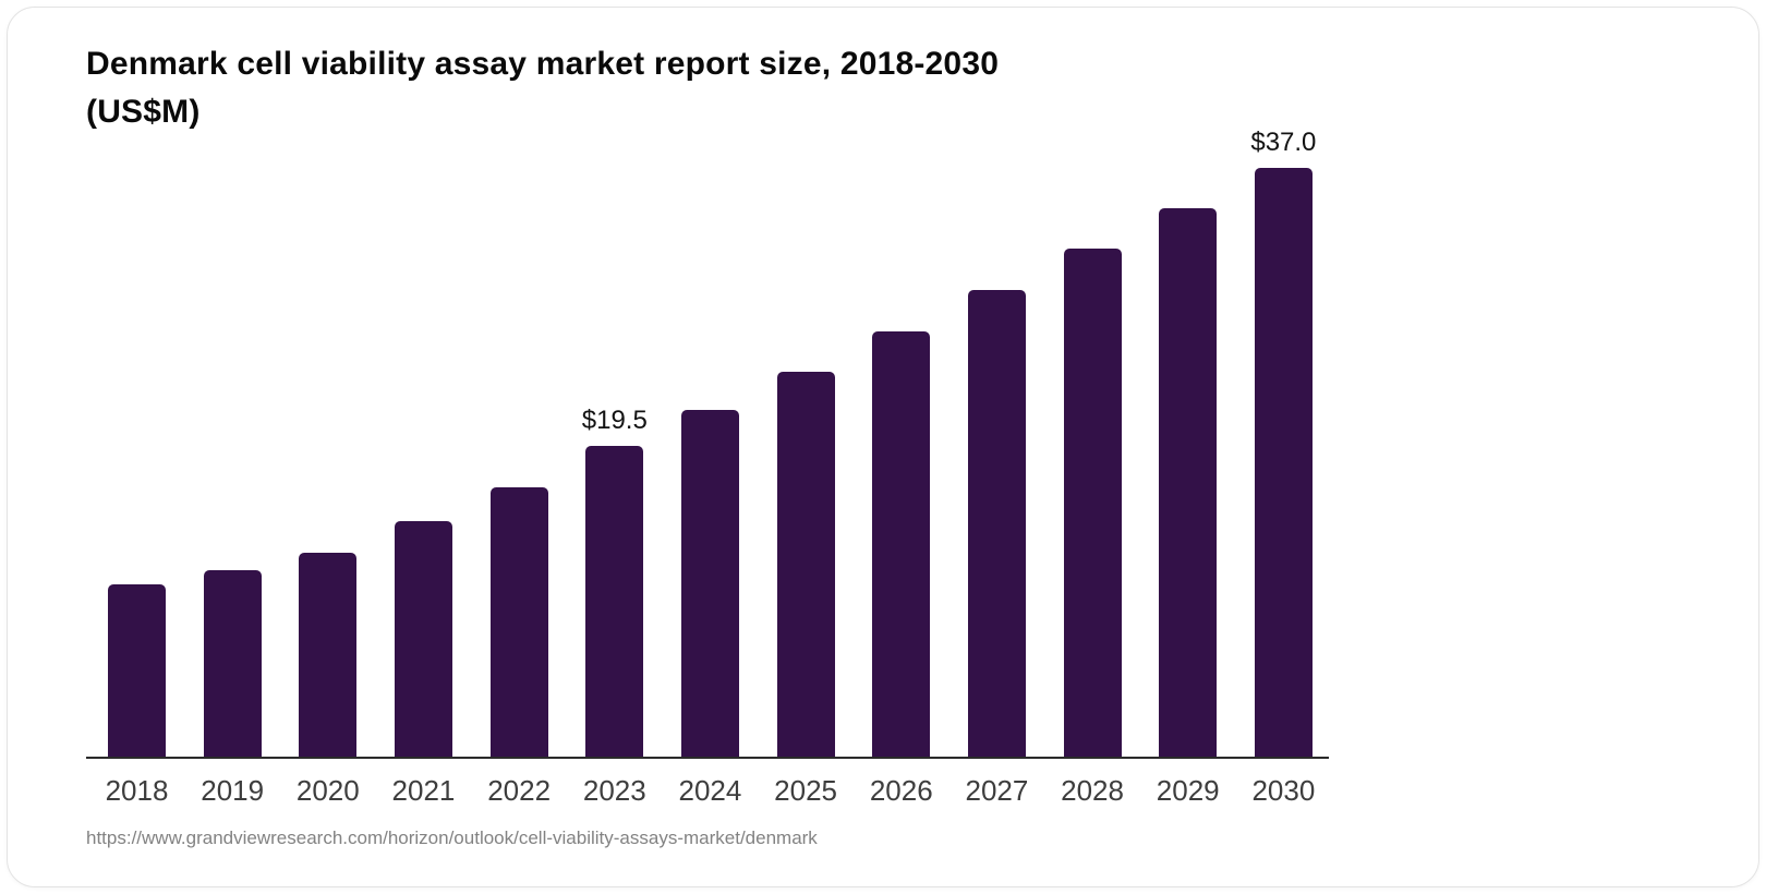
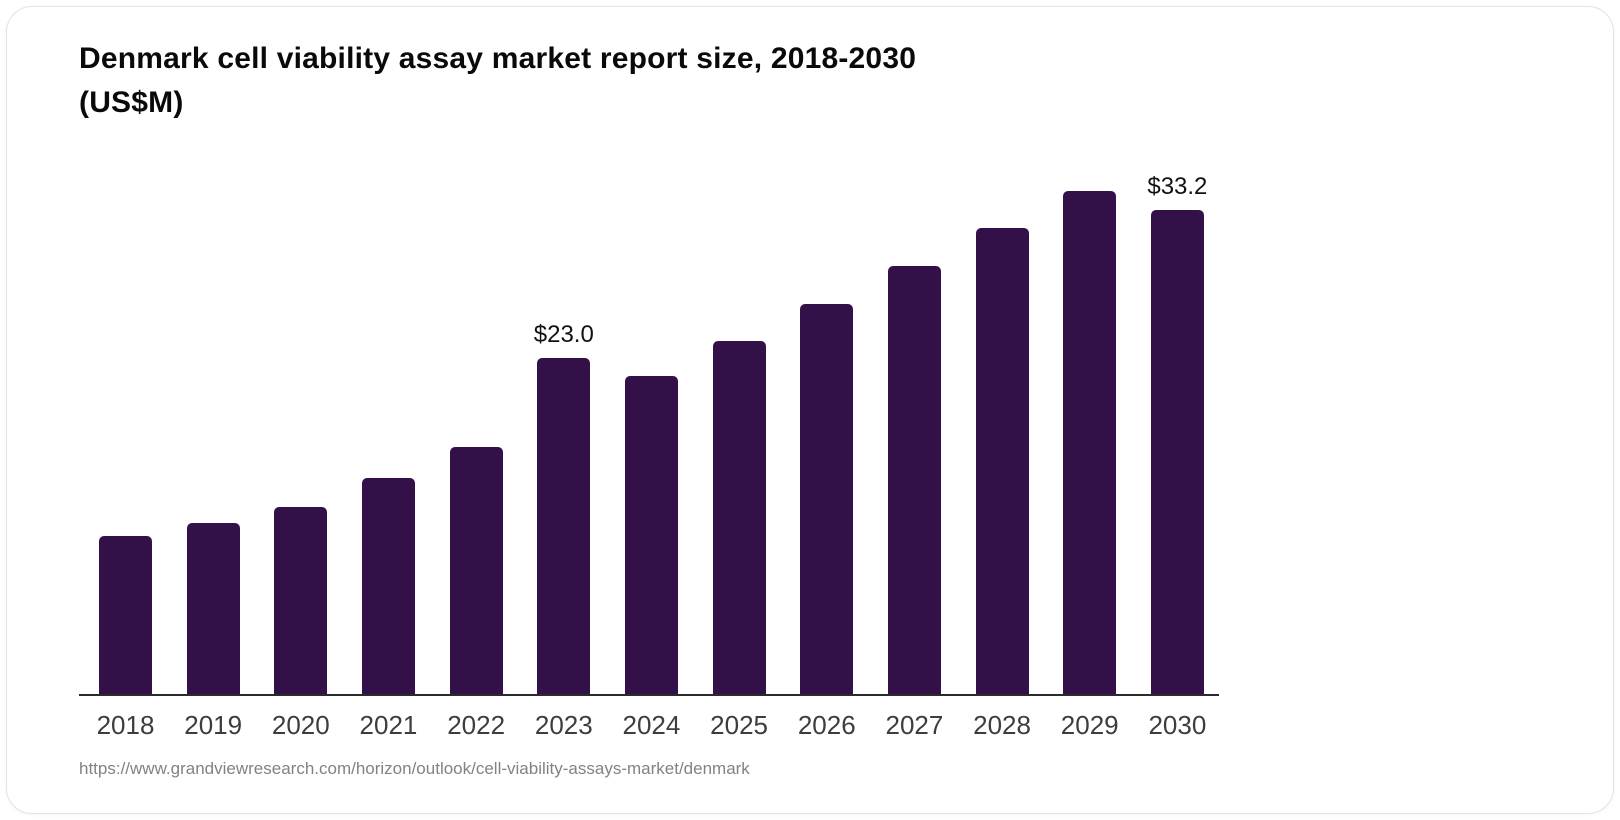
2023: $19.5 -> $23.0
2030: $37.0 -> $33.2
